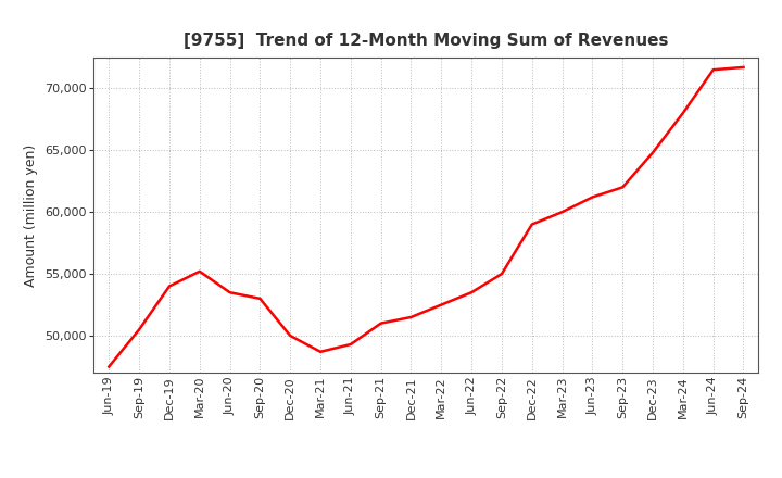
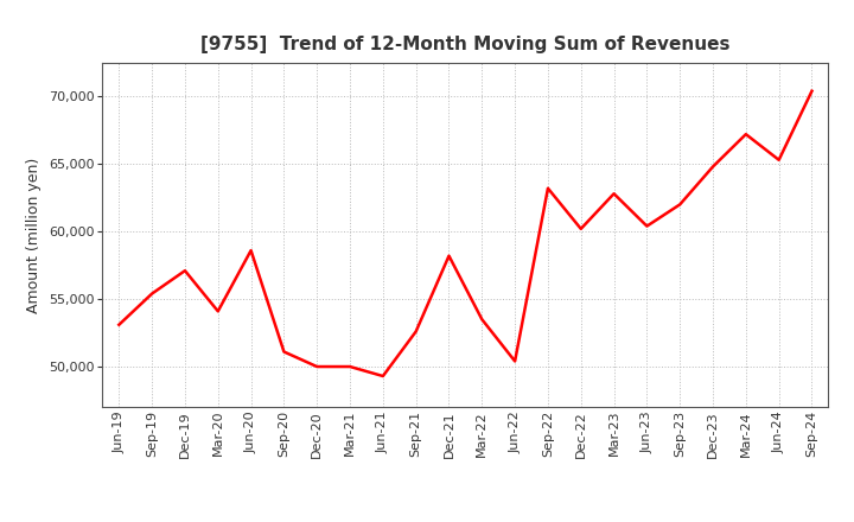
Jun-19: 47,500 -> 53,100
Sep-19: 50,500 -> 55,400
Dec-19: 54,000 -> 57,100
Mar-20: 55,200 -> 54,100
Jun-20: 53,500 -> 58,600
Sep-20: 53,000 -> 51,100
Mar-21: 48,700 -> 50,000
Sep-21: 51,000 -> 52,600
Dec-21: 51,500 -> 58,200
Mar-22: 52,500 -> 53,500
Jun-22: 53,500 -> 50,400
Sep-22: 55,000 -> 63,200
Dec-22: 59,000 -> 60,200
Mar-23: 60,000 -> 62,800
Jun-23: 61,200 -> 60,400
Mar-24: 68,000 -> 67,200
Jun-24: 71,500 -> 65,300
Sep-24: 71,700 -> 70,400
